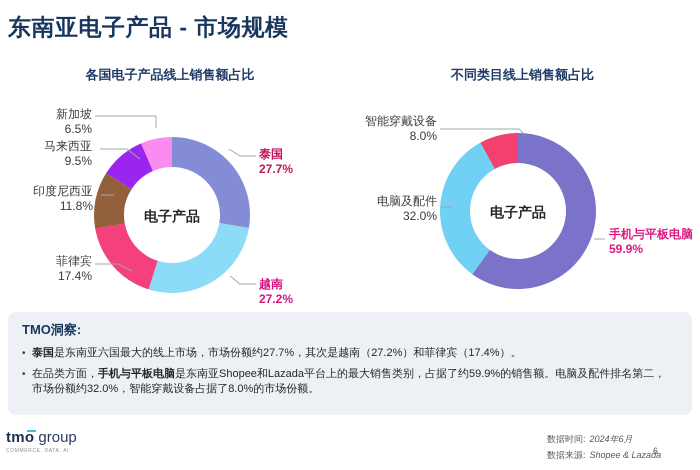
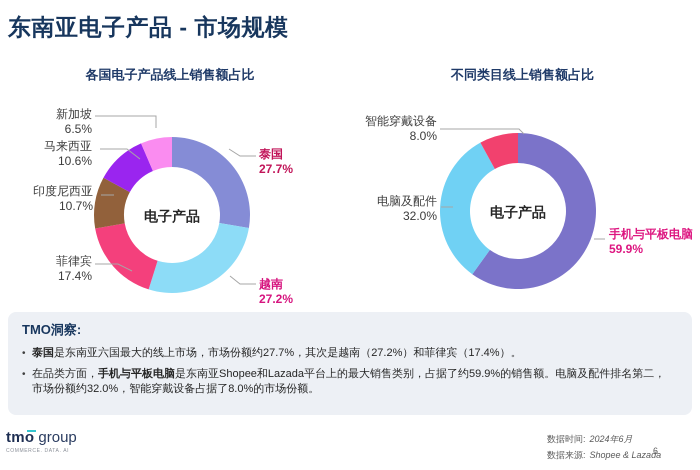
各国电子产品线上销售额占比/印度尼西亚: 11.8% -> 10.7%
各国电子产品线上销售额占比/马来西亚: 9.5% -> 10.6%
